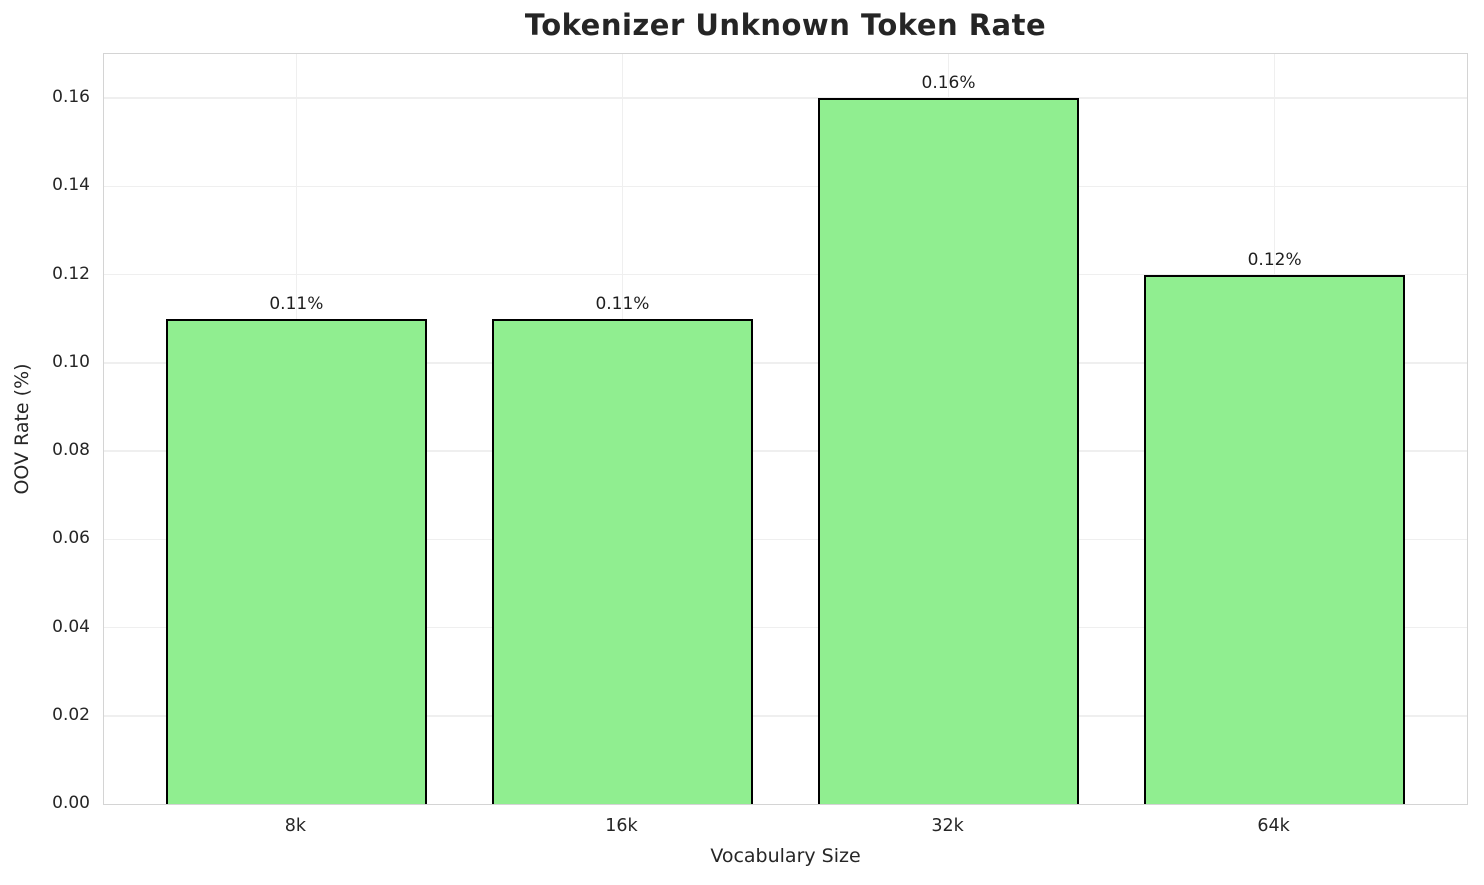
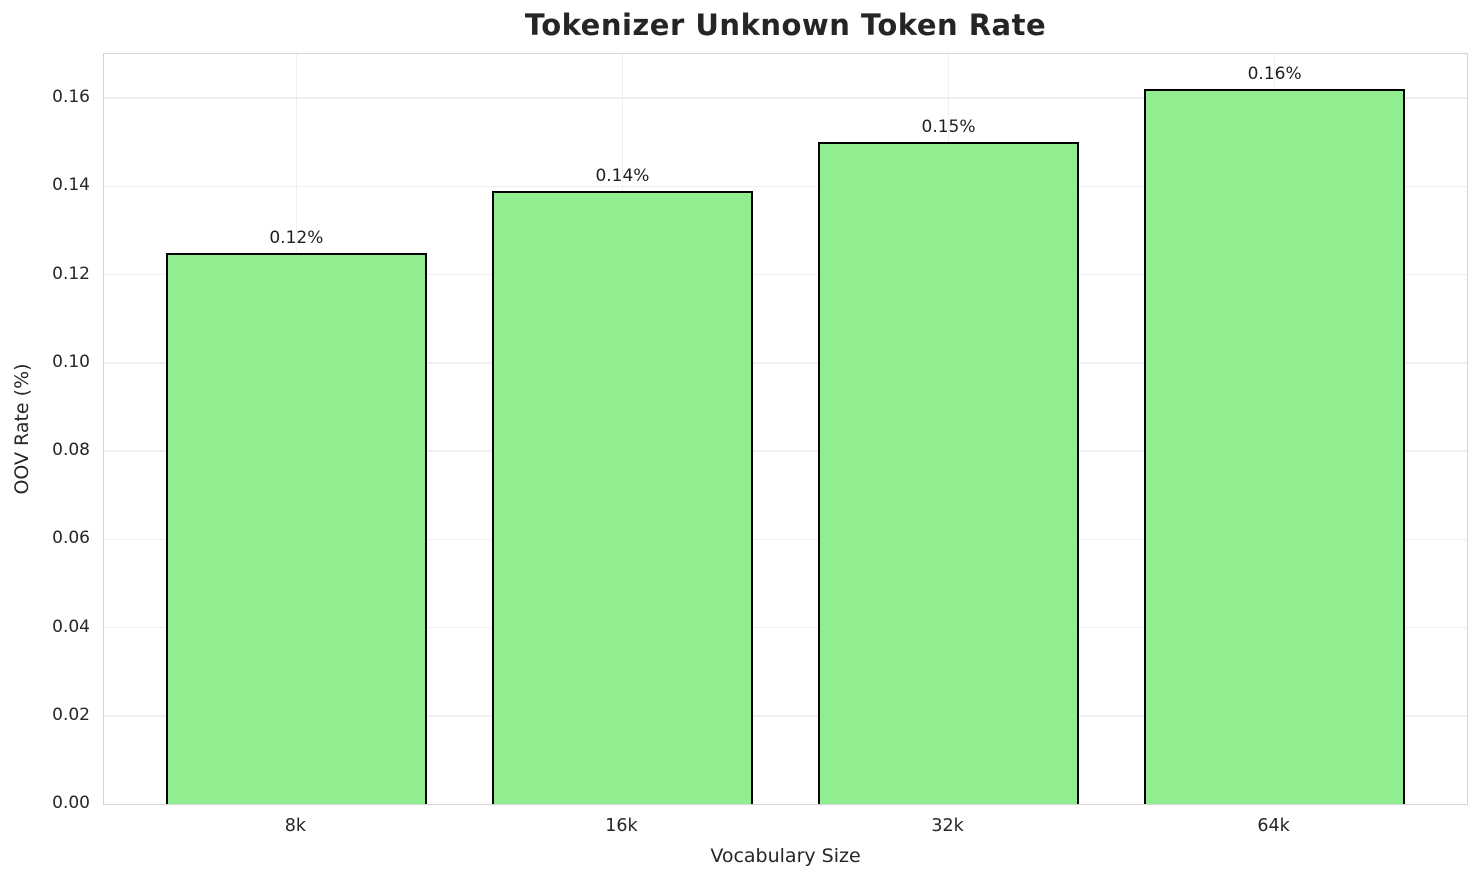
8k: 0.11% -> 0.12%
16k: 0.11% -> 0.14%
32k: 0.16% -> 0.15%
64k: 0.12% -> 0.16%
